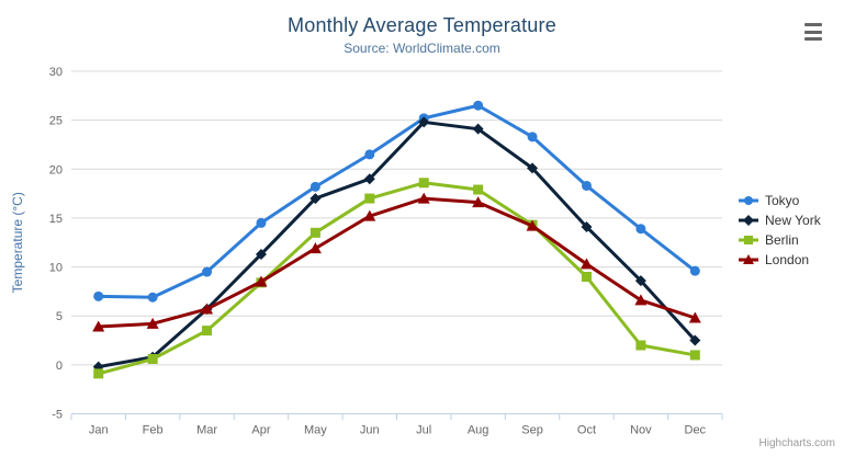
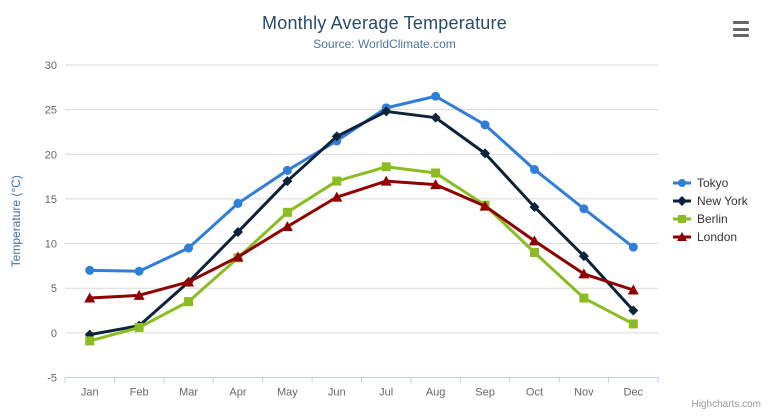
New York/Jun: 19 -> 22
Berlin/Nov: 2 -> 4
